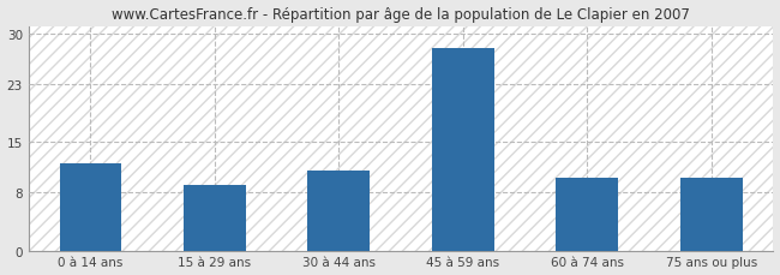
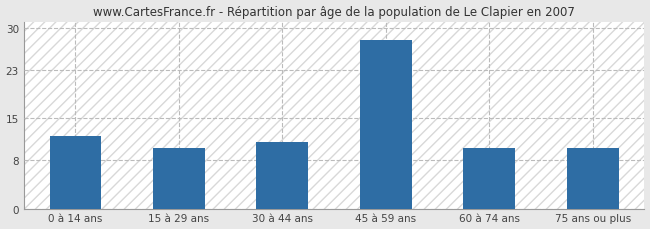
15 à 29 ans: 9 -> 10
